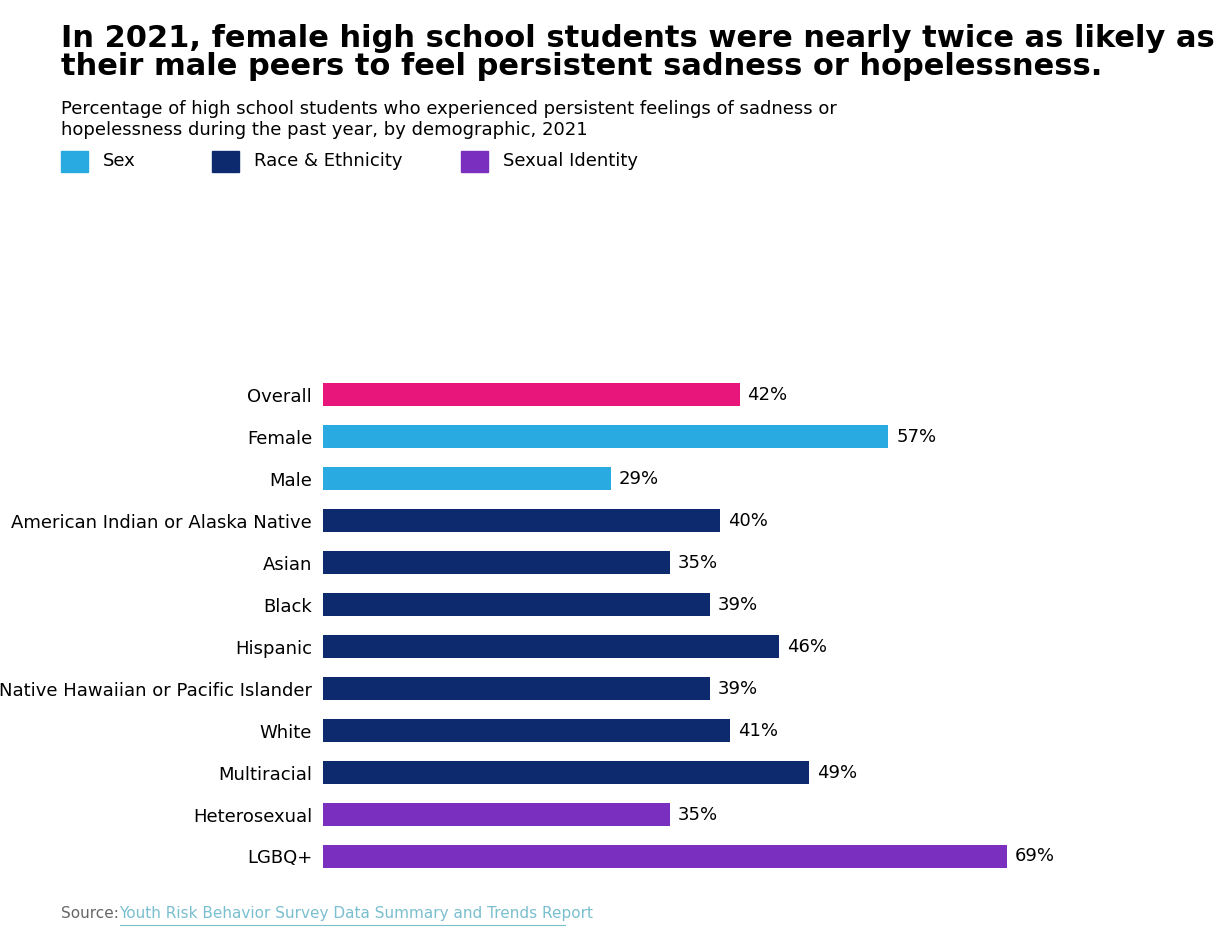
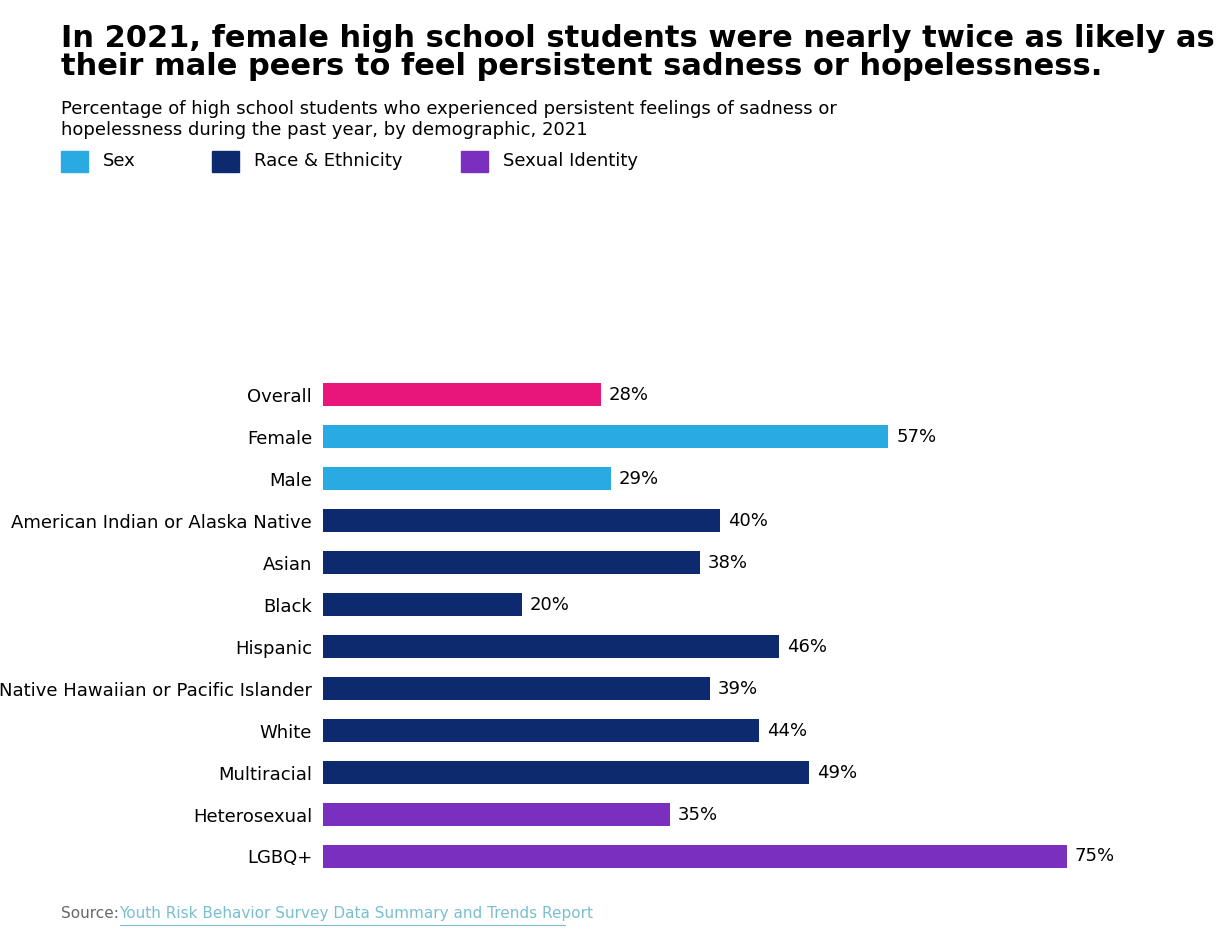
Overall: 42% -> 28%
Asian: 35% -> 38%
Black: 39% -> 20%
White: 41% -> 44%
LGBQ+: 69% -> 75%
